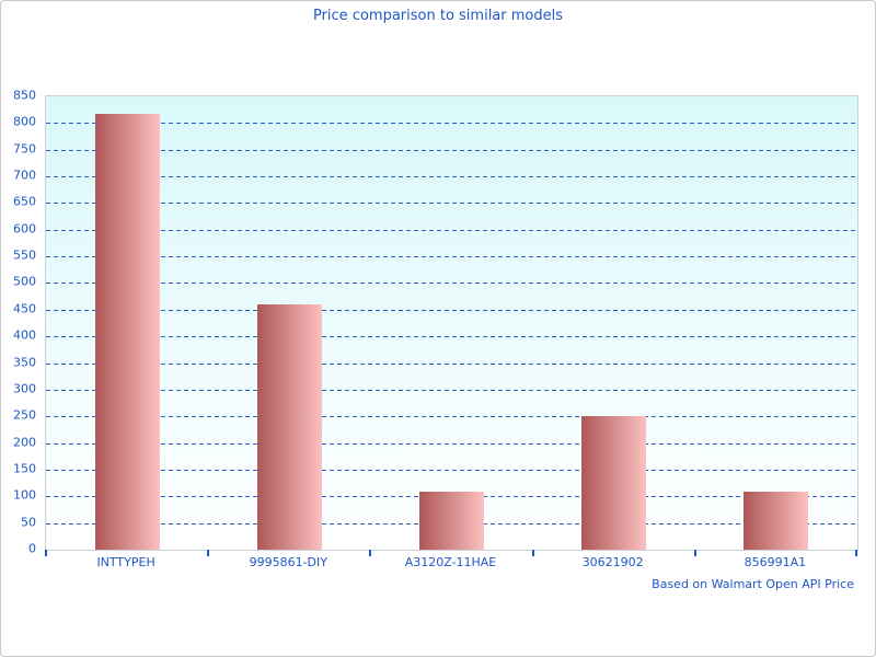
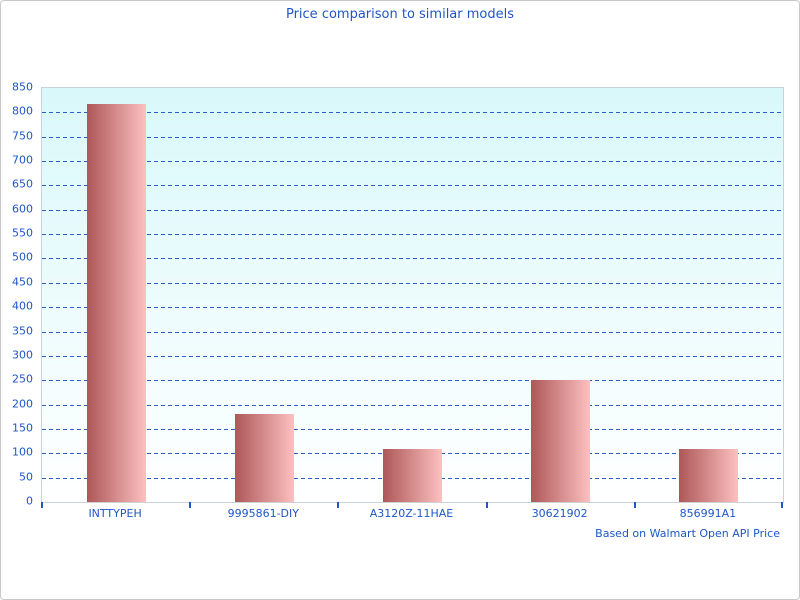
9995861-DIY: 460 -> 180
